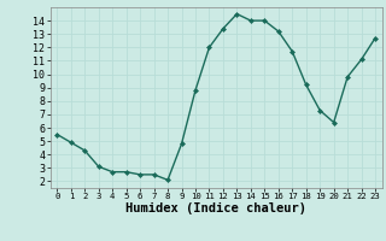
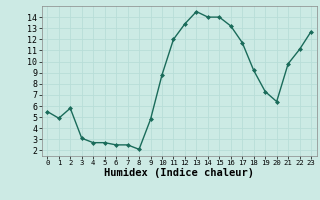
2: 4.3 -> 5.8
